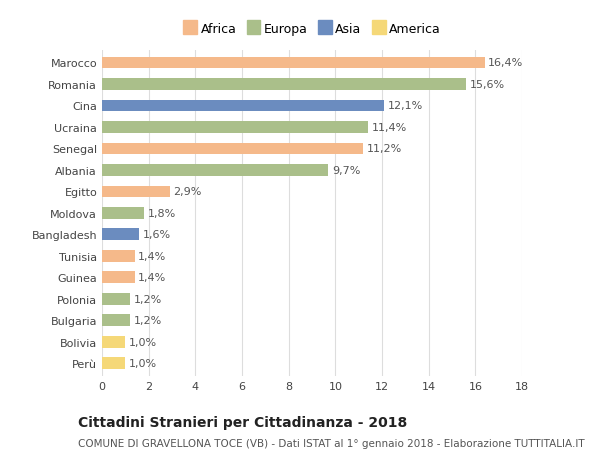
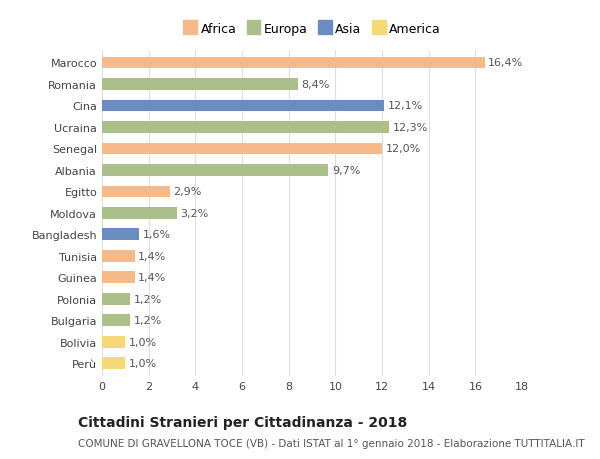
Romania: 15,6% -> 8,4%
Ucraina: 11,4% -> 12,3%
Senegal: 11,2% -> 12,0%
Moldova: 1,8% -> 3,2%
